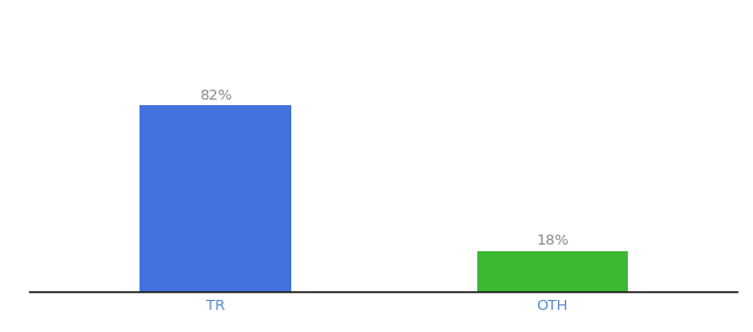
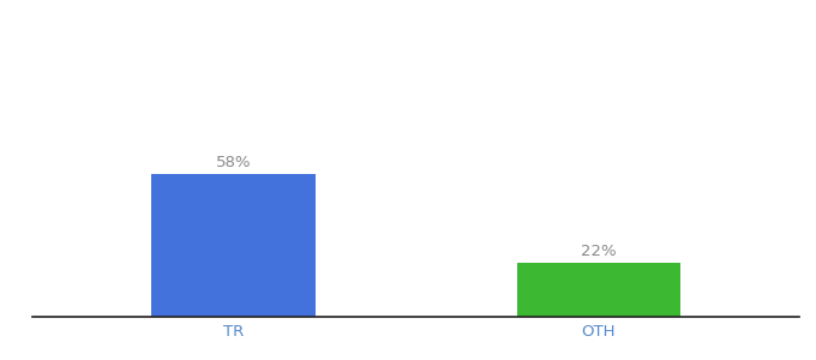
TR: 82% -> 58%
OTH: 18% -> 22%
